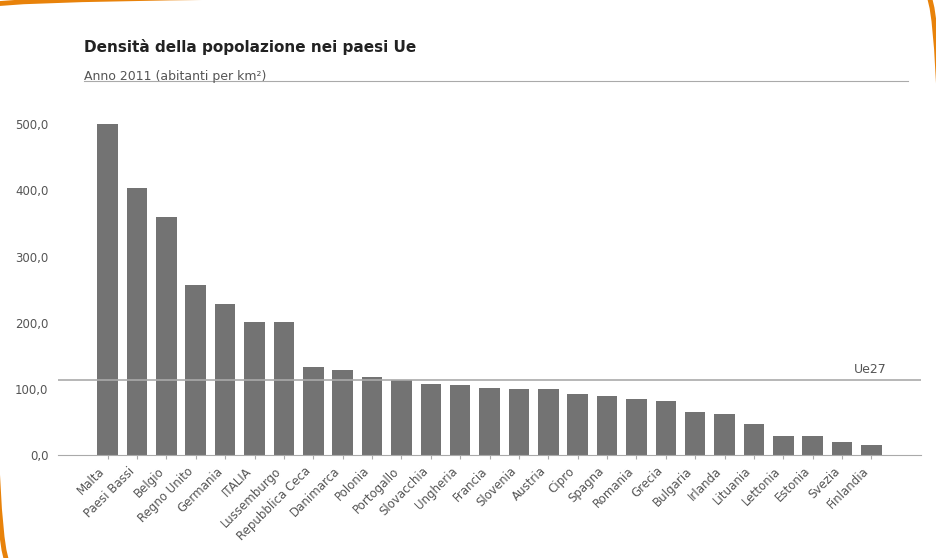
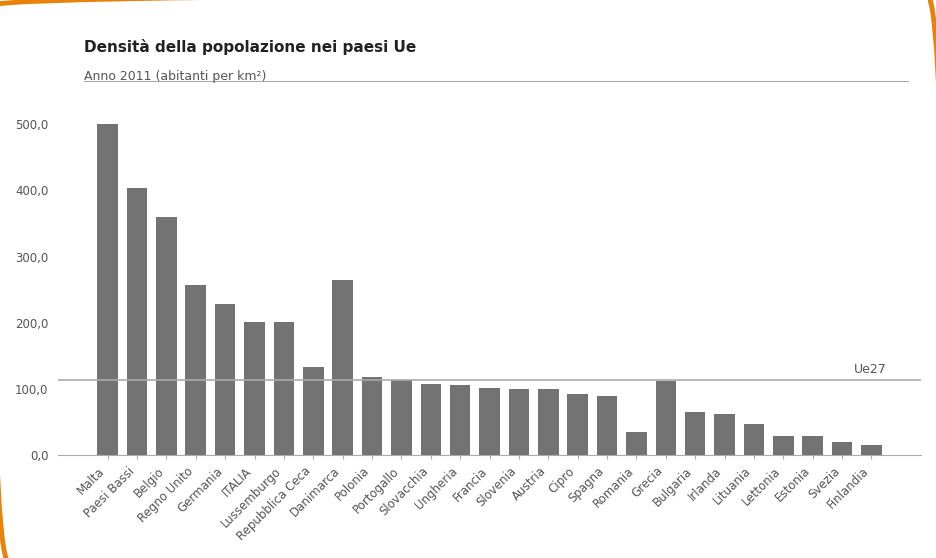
Danimarca: 129 -> 264
Romania: 85 -> 36
Grecia: 82 -> 112
